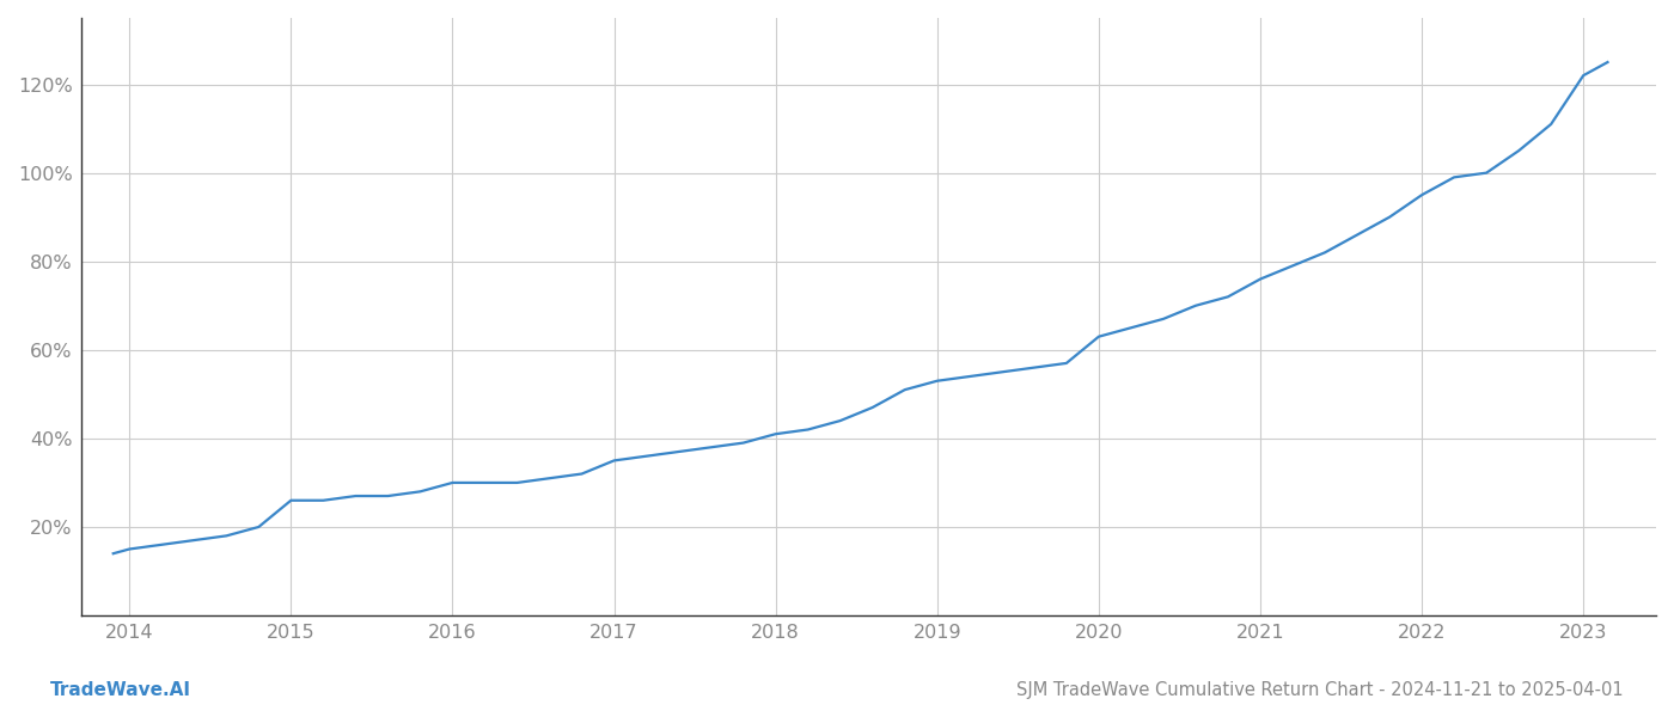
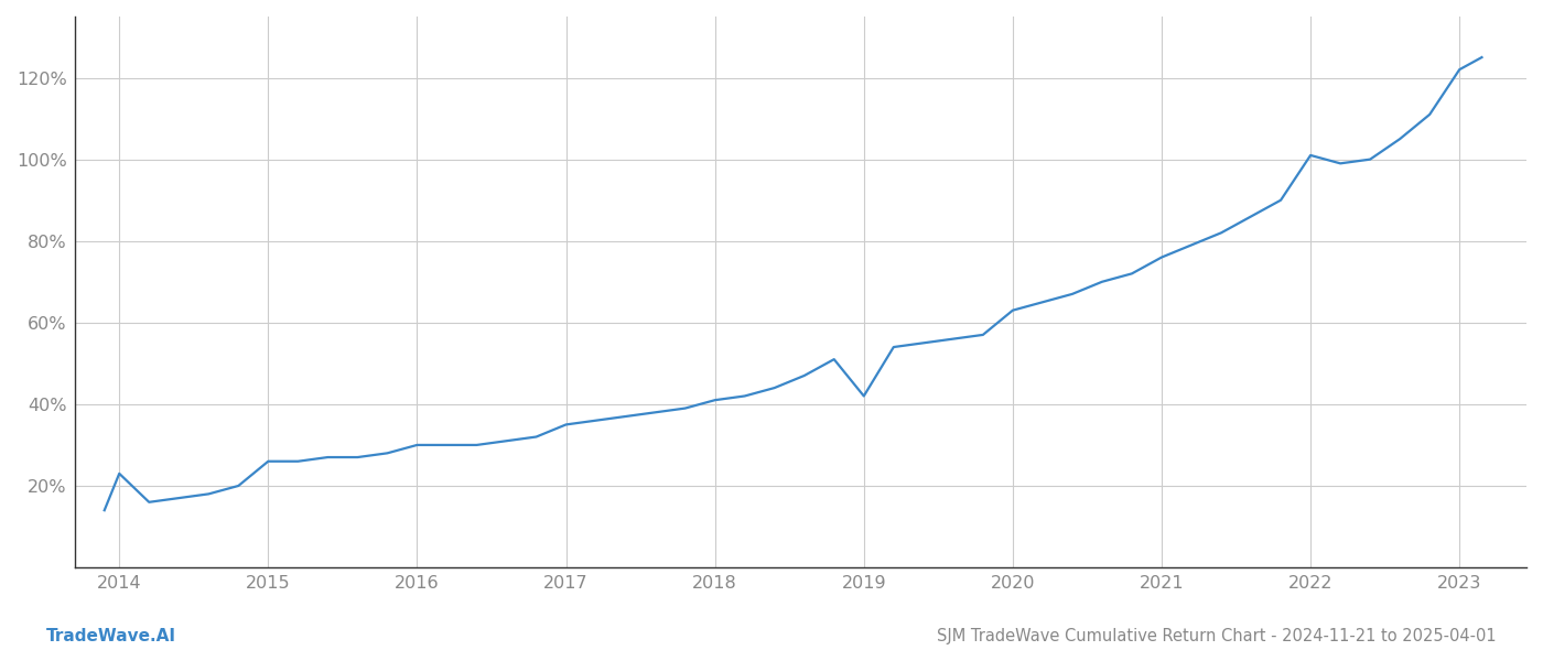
2014: 15% -> 23%
2019: 53% -> 42%
2022: 95% -> 101%
